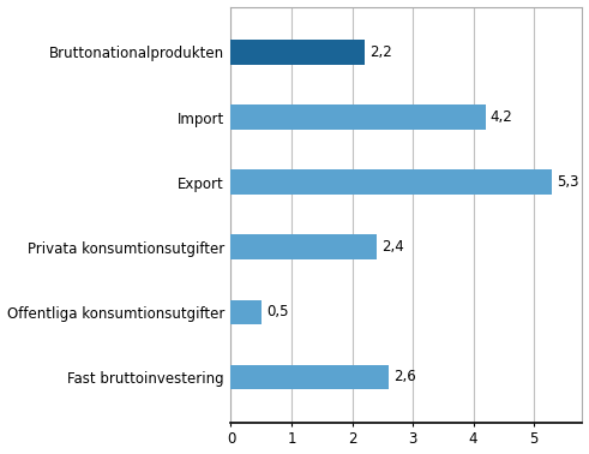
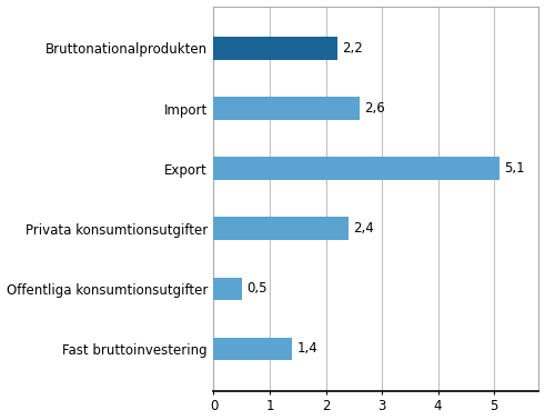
Import: 4,2 -> 2,6
Export: 5,3 -> 5,1
Fast bruttoinvestering: 2,6 -> 1,4
